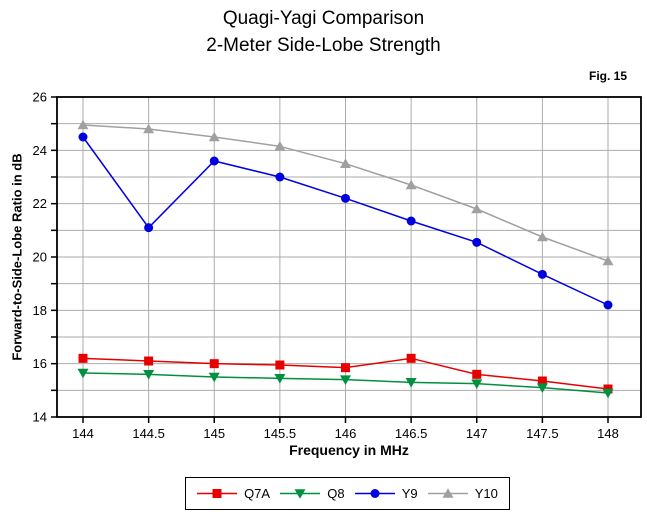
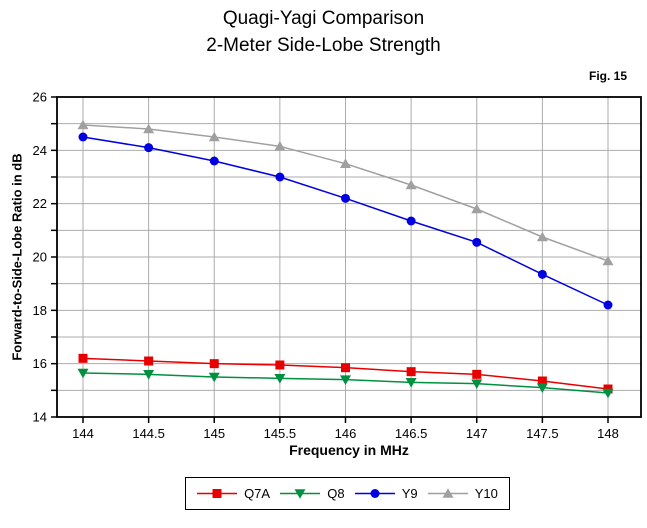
Y9/144.5: 21.1 -> 24.1
Q7A/146.5: 16.2 -> 15.7
